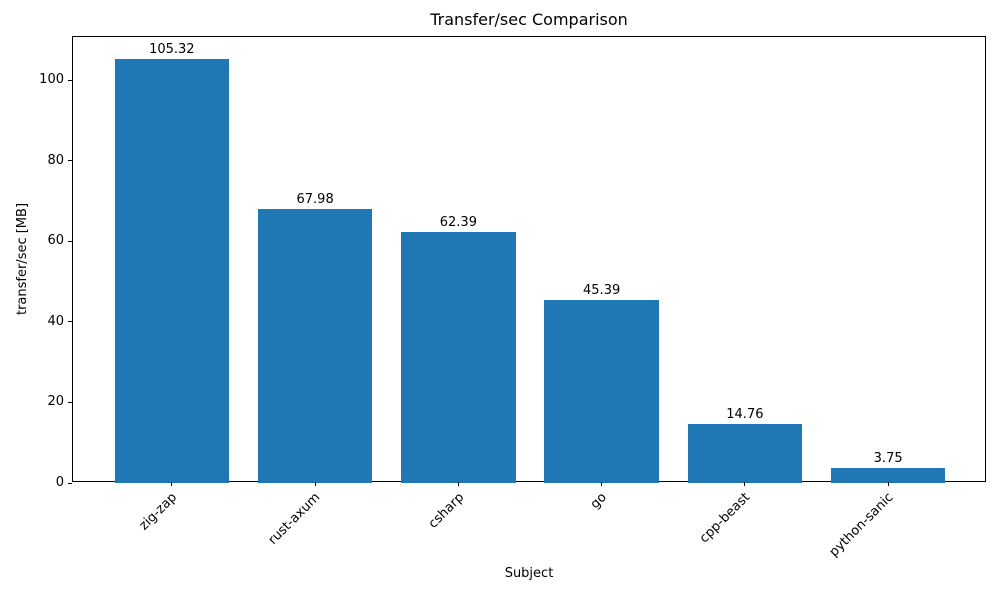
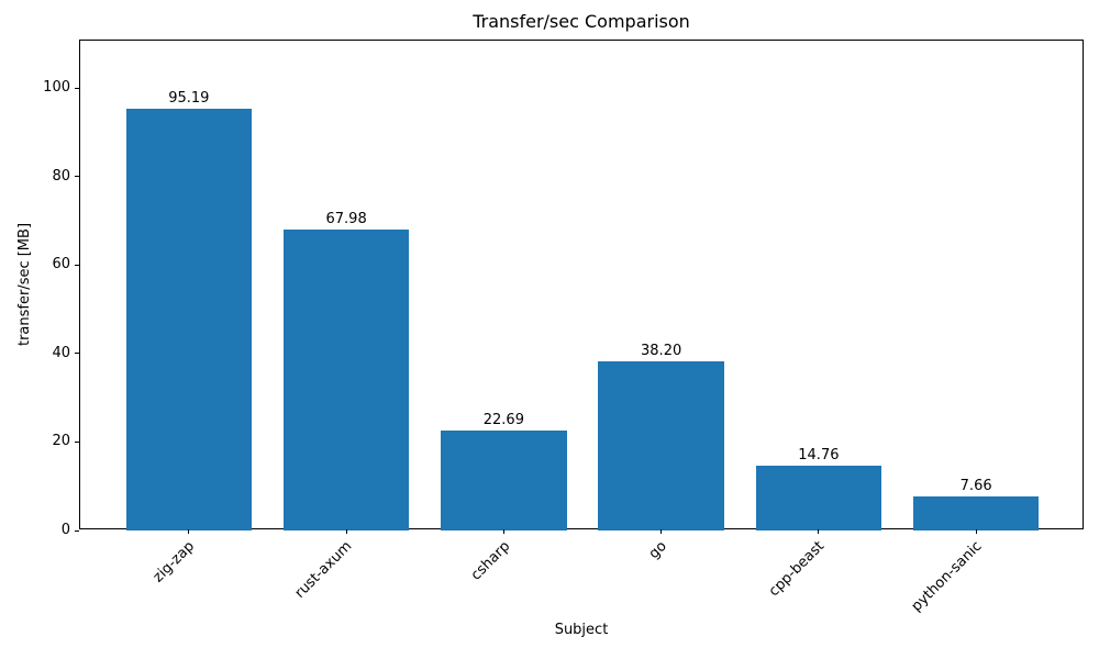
zig-zap: 105.32 -> 95.19
csharp: 62.39 -> 22.69
go: 45.39 -> 38.20
python-sanic: 3.75 -> 7.66
